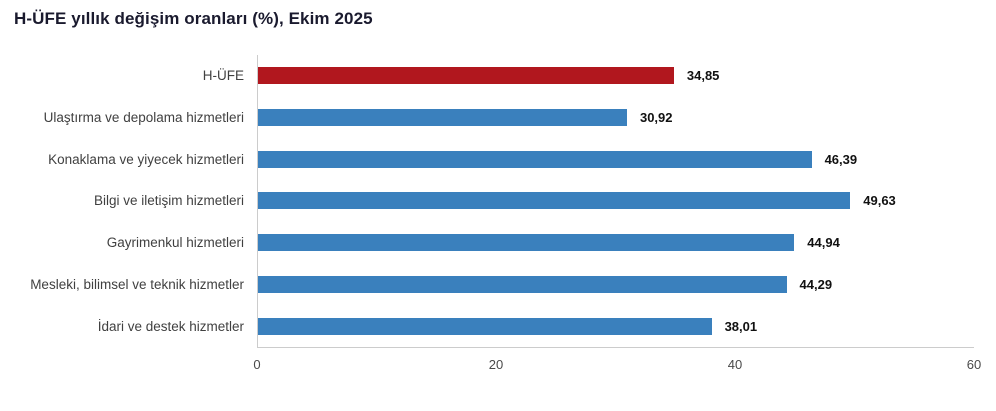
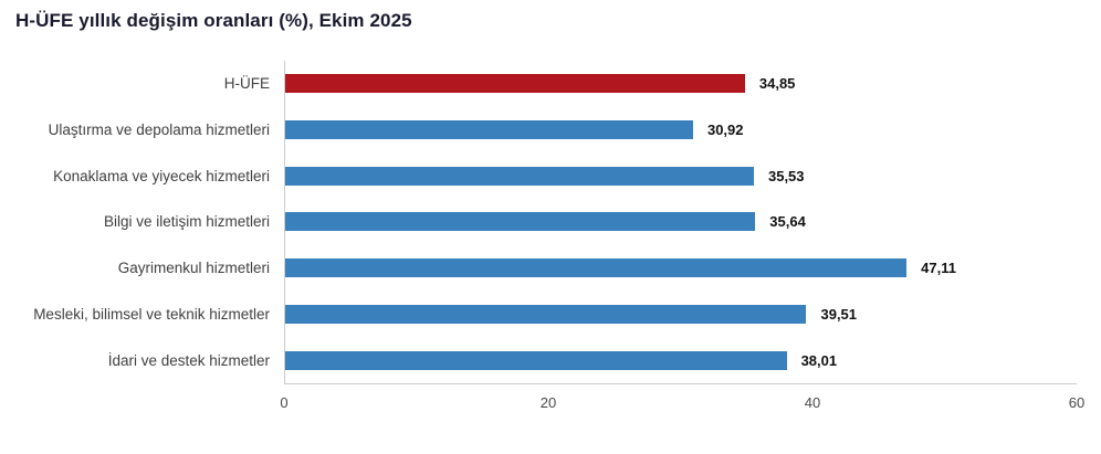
Konaklama ve yiyecek hizmetleri: 46,39 -> 35,53
Bilgi ve iletişim hizmetleri: 49,63 -> 35,64
Gayrimenkul hizmetleri: 44,94 -> 47,11
Mesleki, bilimsel ve teknik hizmetler: 44,29 -> 39,51
